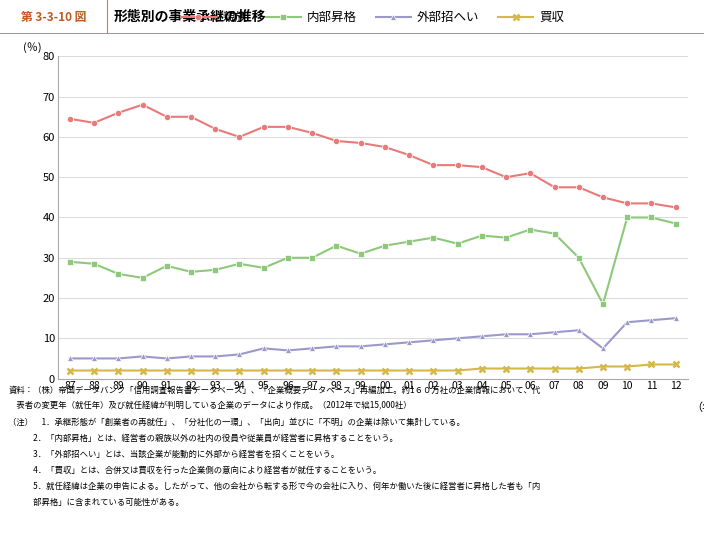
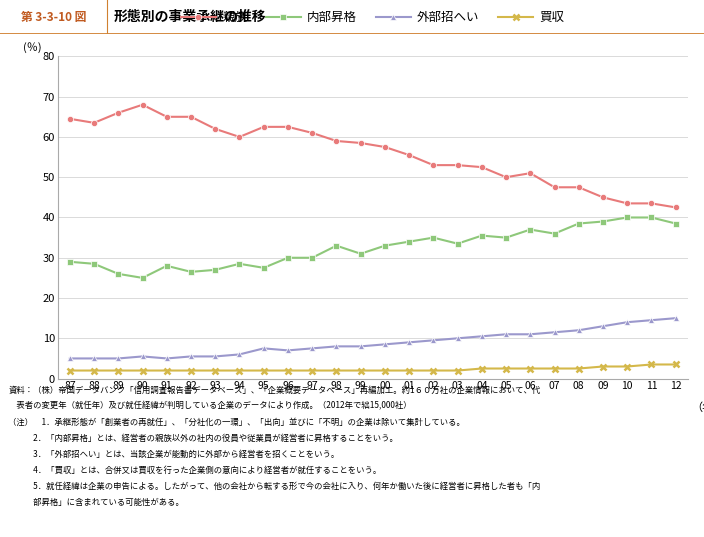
内部昇格/08: 30.0 -> 38.5
内部昇格/09: 18.5 -> 39.0
外部招へい/09: 7.5 -> 13.0
